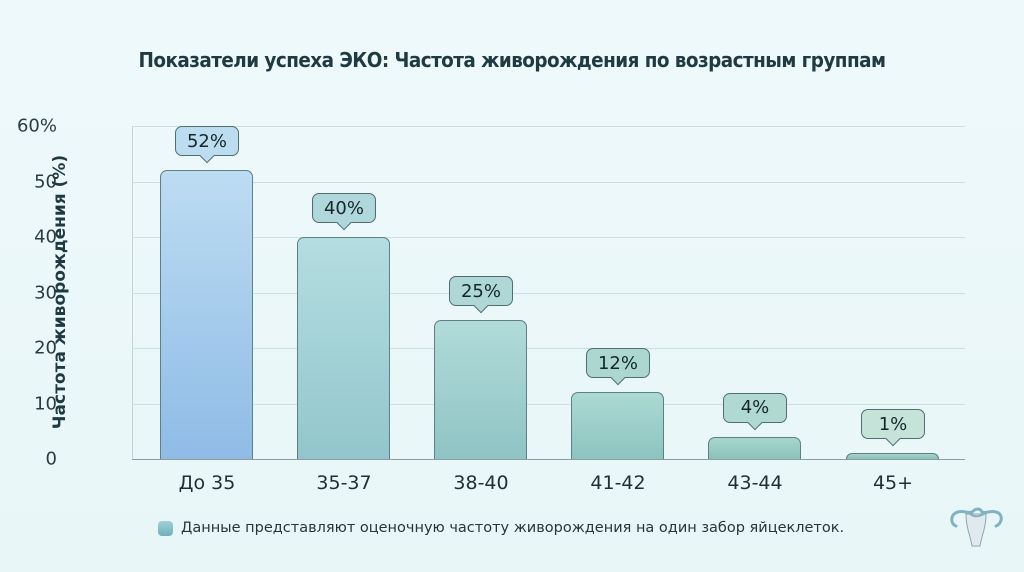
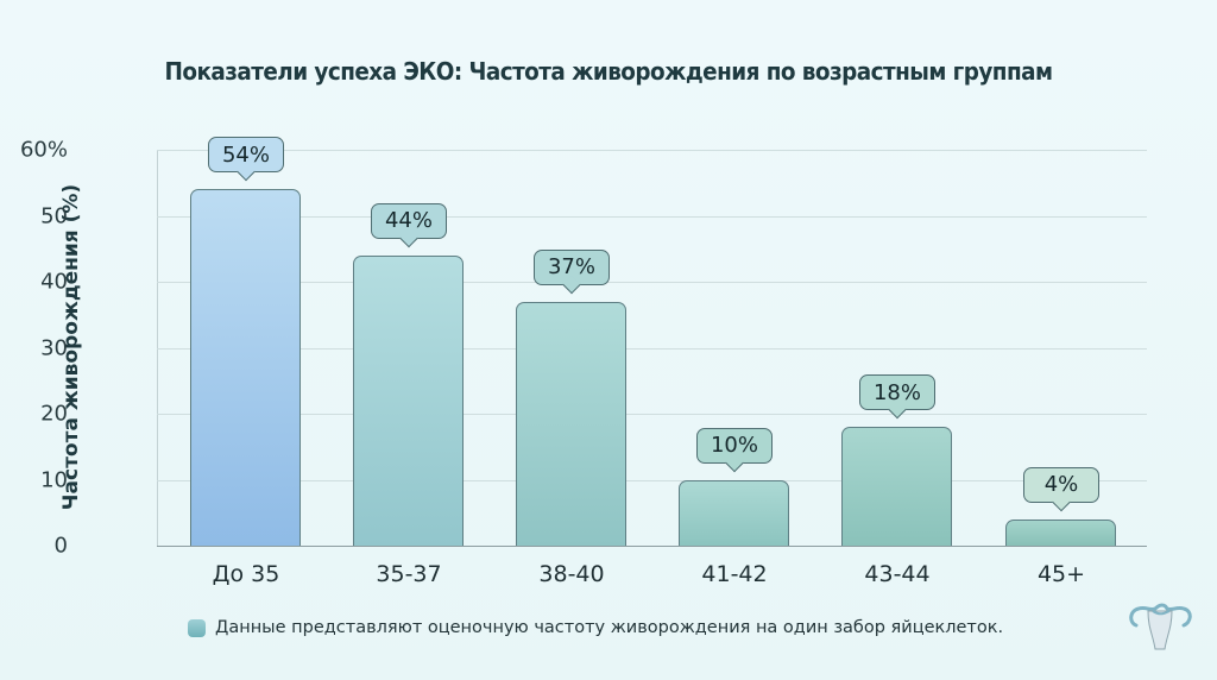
До 35: 52% -> 54%
35-37: 40% -> 44%
38-40: 25% -> 37%
41-42: 12% -> 10%
43-44: 4% -> 18%
45+: 1% -> 4%
